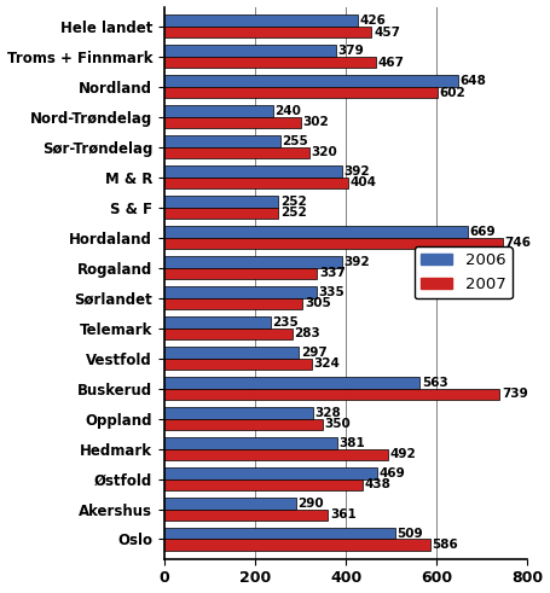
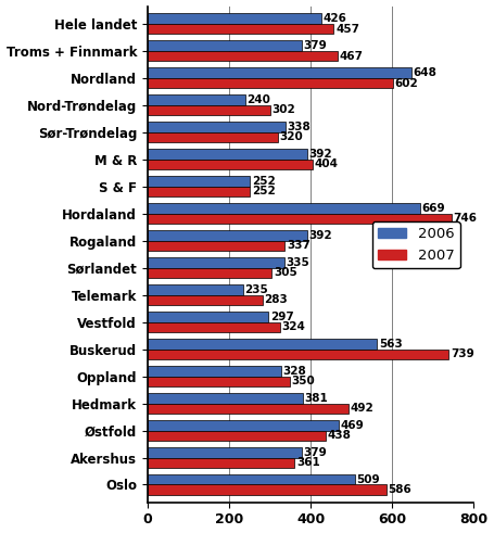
2006/Sør-Trøndelag: 255 -> 338
2006/Akershus: 290 -> 379
